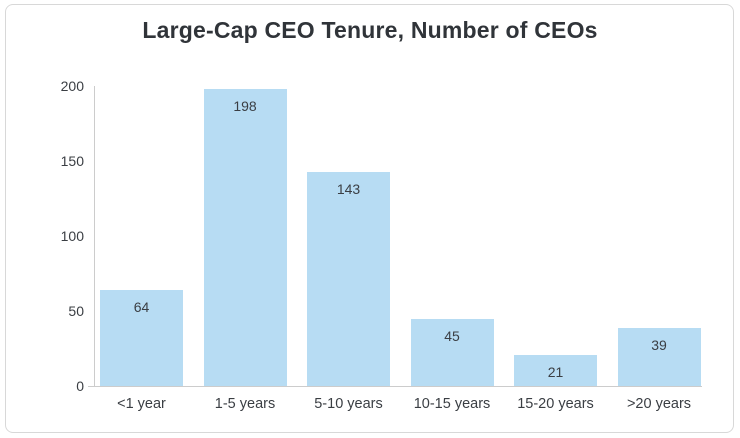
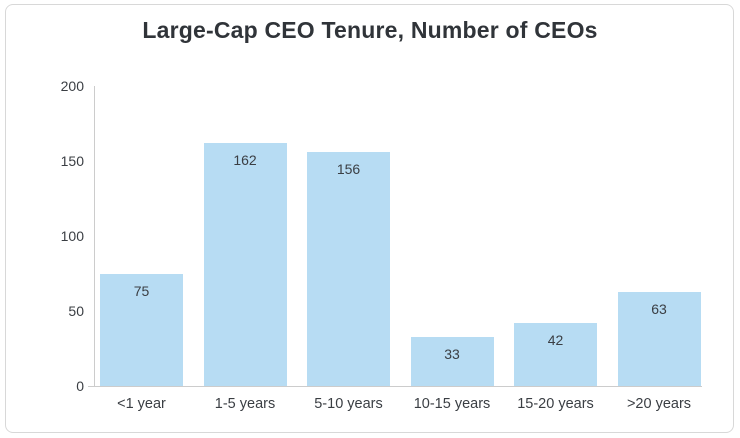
<1 year: 64 -> 75
1-5 years: 198 -> 162
5-10 years: 143 -> 156
10-15 years: 45 -> 33
15-20 years: 21 -> 42
>20 years: 39 -> 63
